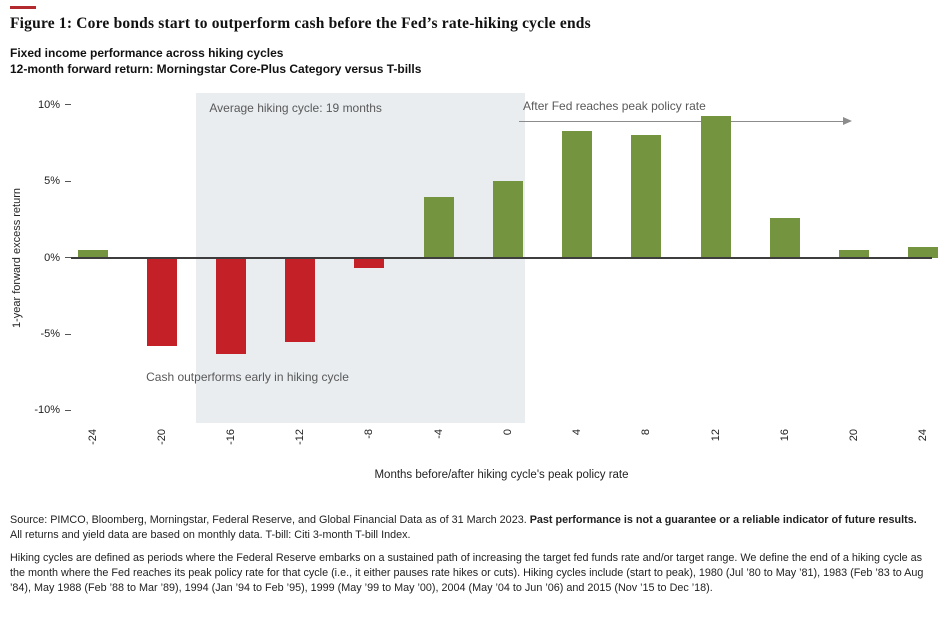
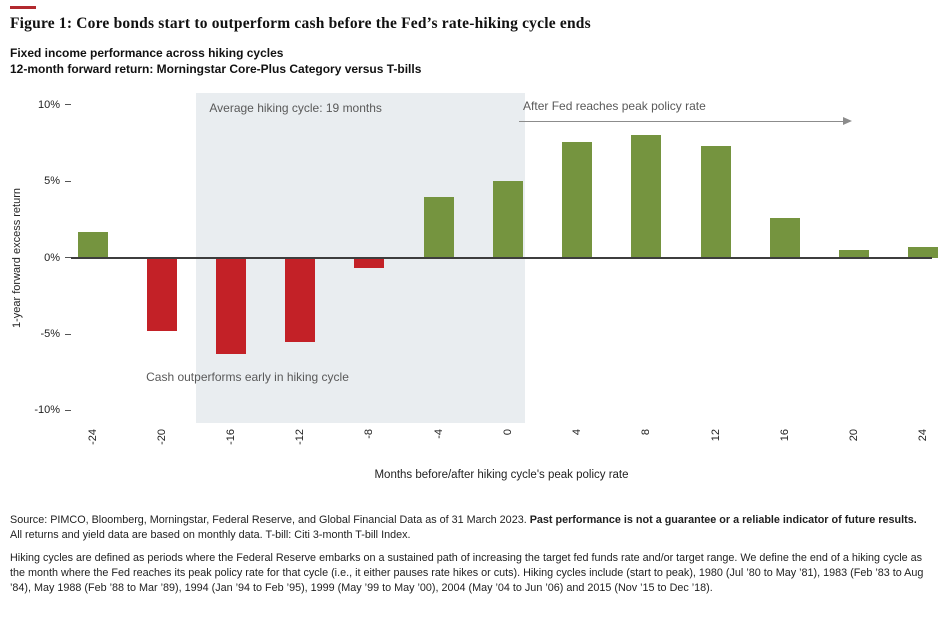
-24: 0.5% -> 1.7%
-20: -5.8% -> -4.8%
4: 8.3% -> 7.6%
12: 9.3% -> 7.3%
